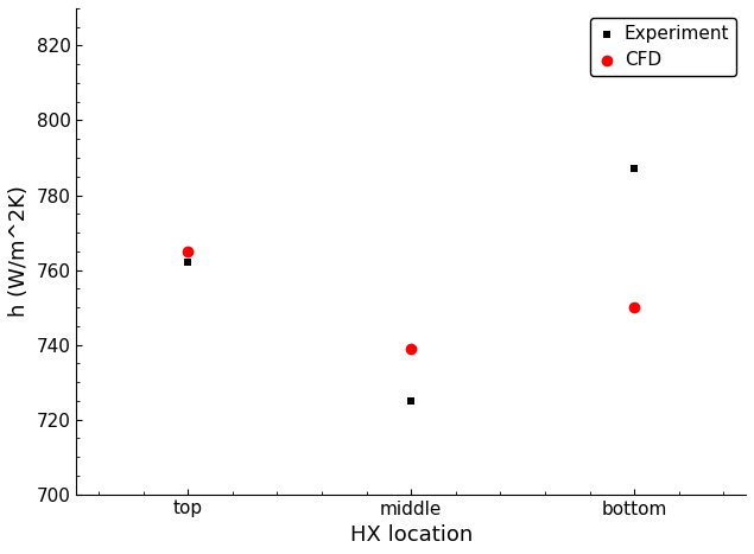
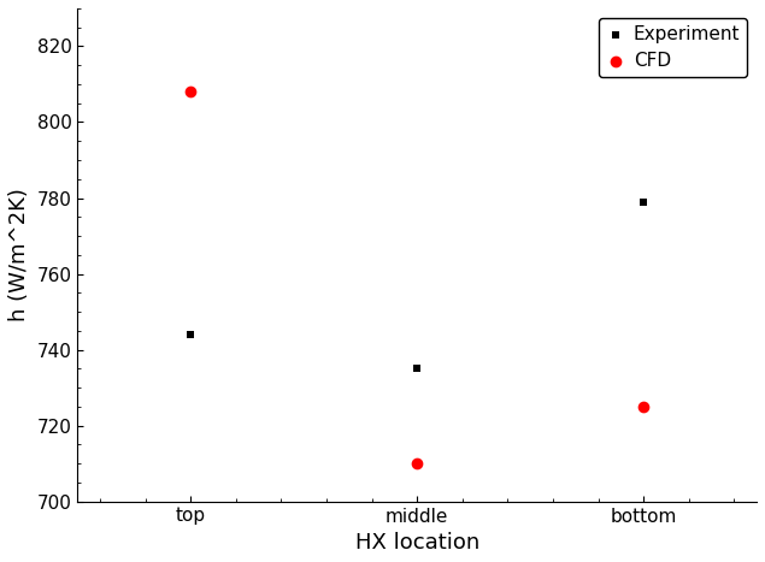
Experiment/top: 762 -> 744
CFD/top: 765 -> 808
Experiment/middle: 725 -> 735
CFD/middle: 739 -> 710
Experiment/bottom: 787 -> 779
CFD/bottom: 750 -> 725
